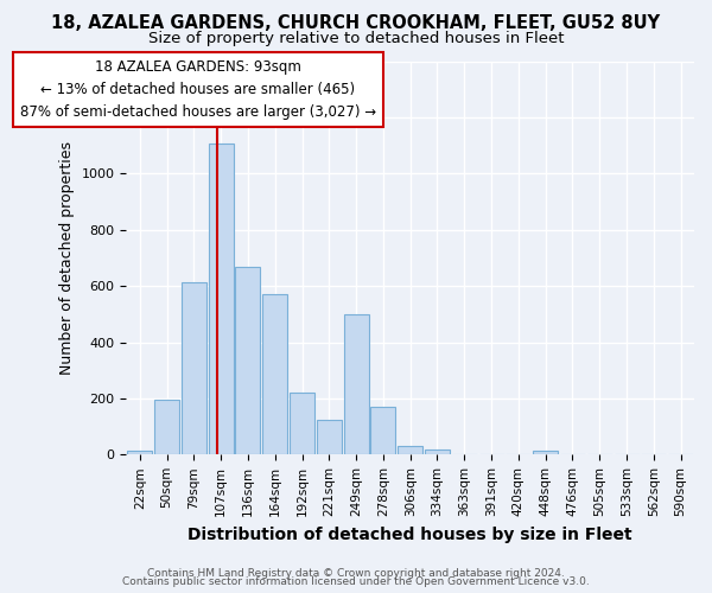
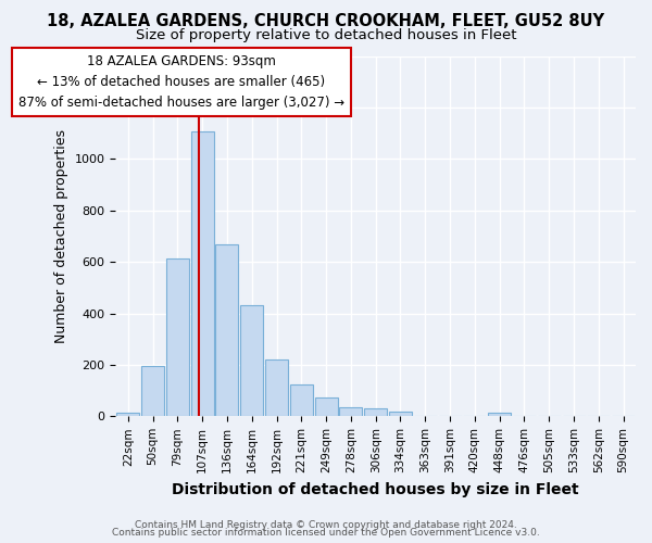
164sqm: 570 -> 430
249sqm: 500 -> 75
278sqm: 170 -> 35
